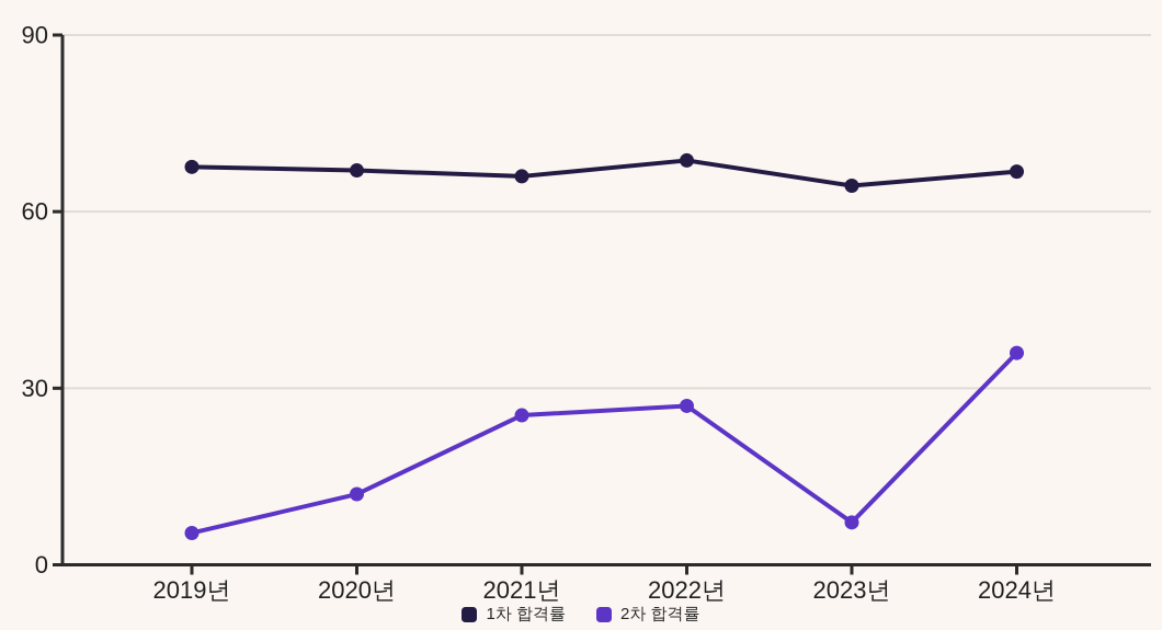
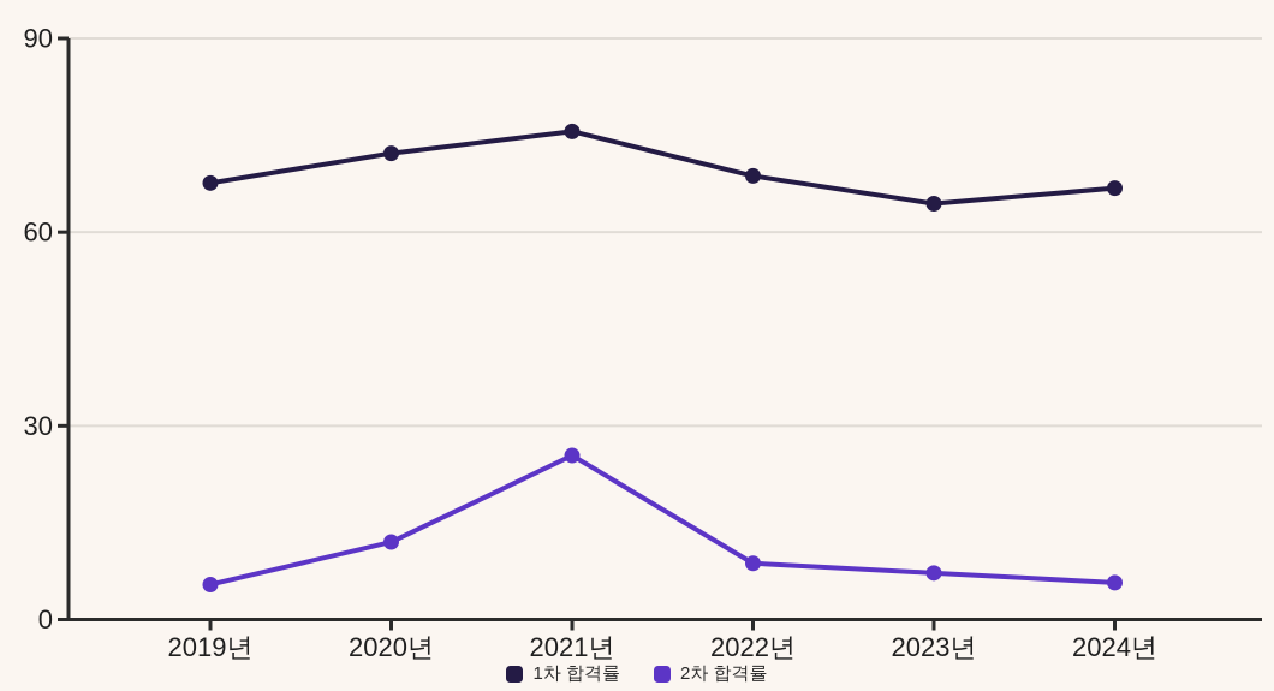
1차 합격률/2020년: 67 -> 72
1차 합격률/2021년: 66 -> 76
2차 합격률/2022년: 27 -> 9
2차 합격률/2024년: 36 -> 6
